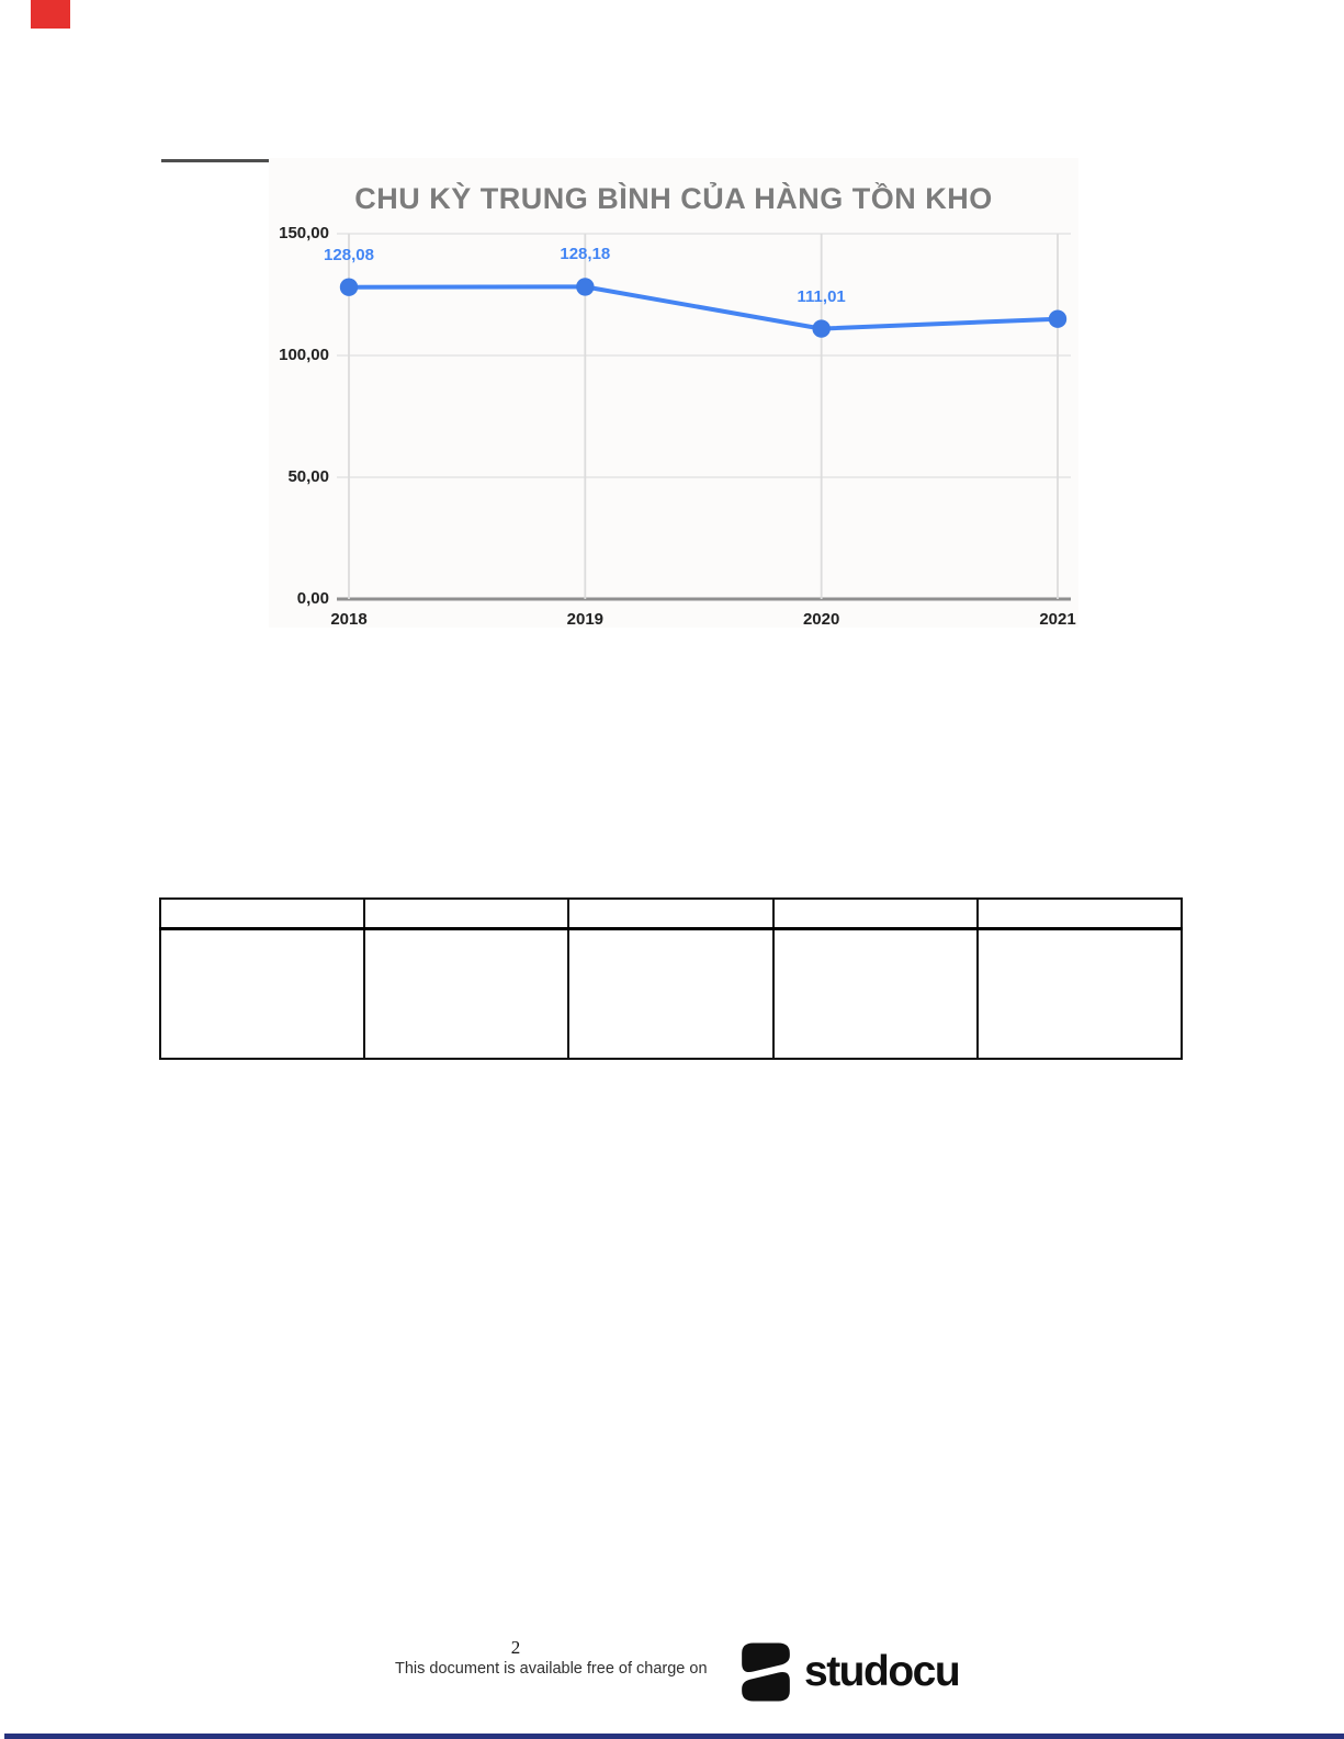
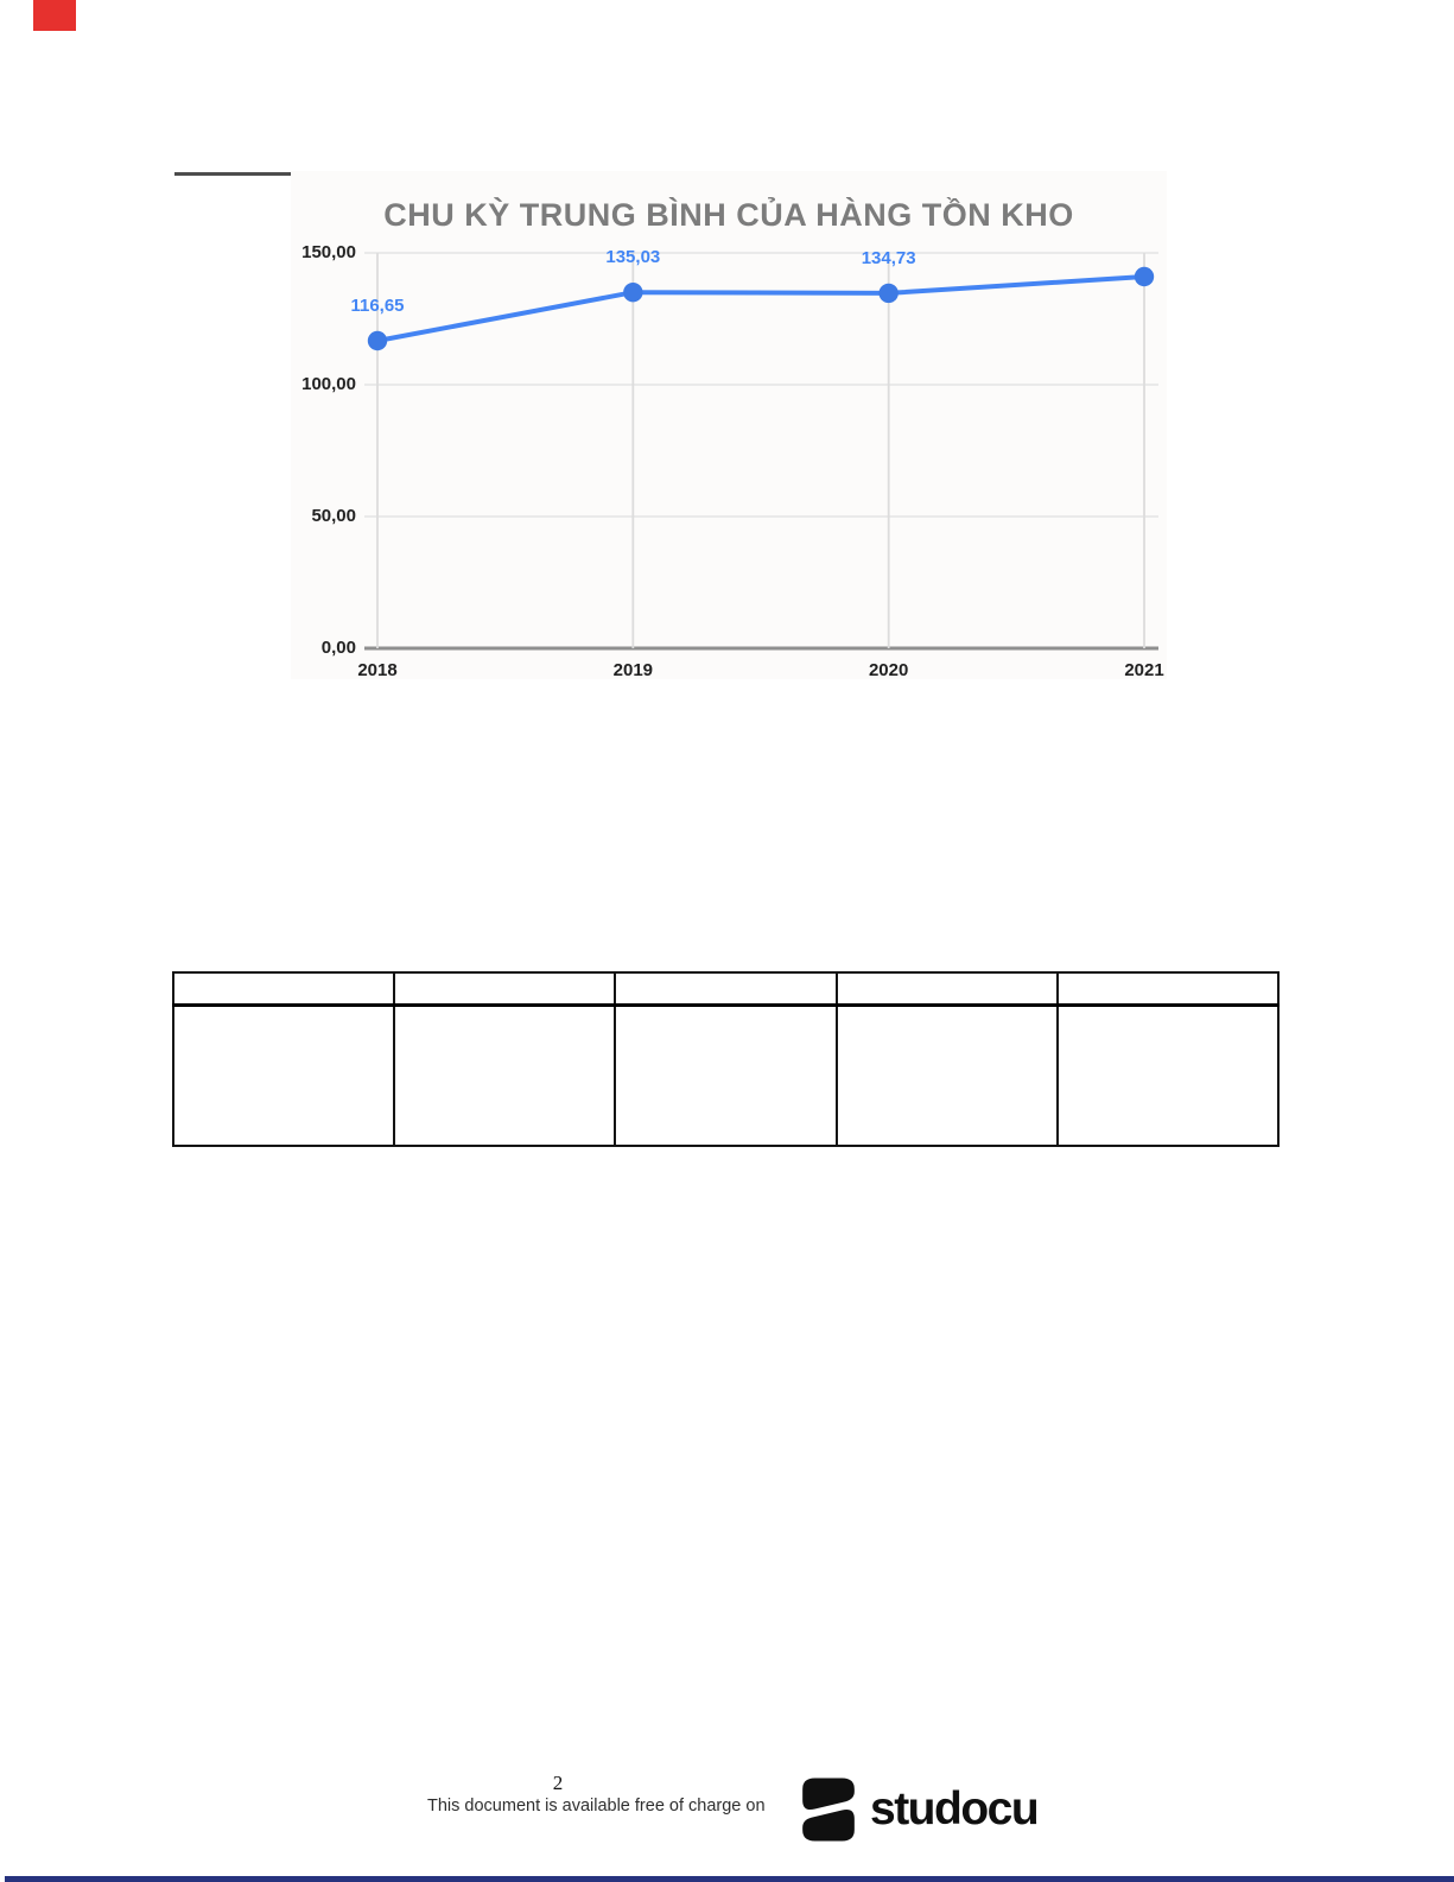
2018: 128,08 -> 116,65
2019: 128,18 -> 135,03
2020: 111,01 -> 134,73
2021: 115 -> 141
